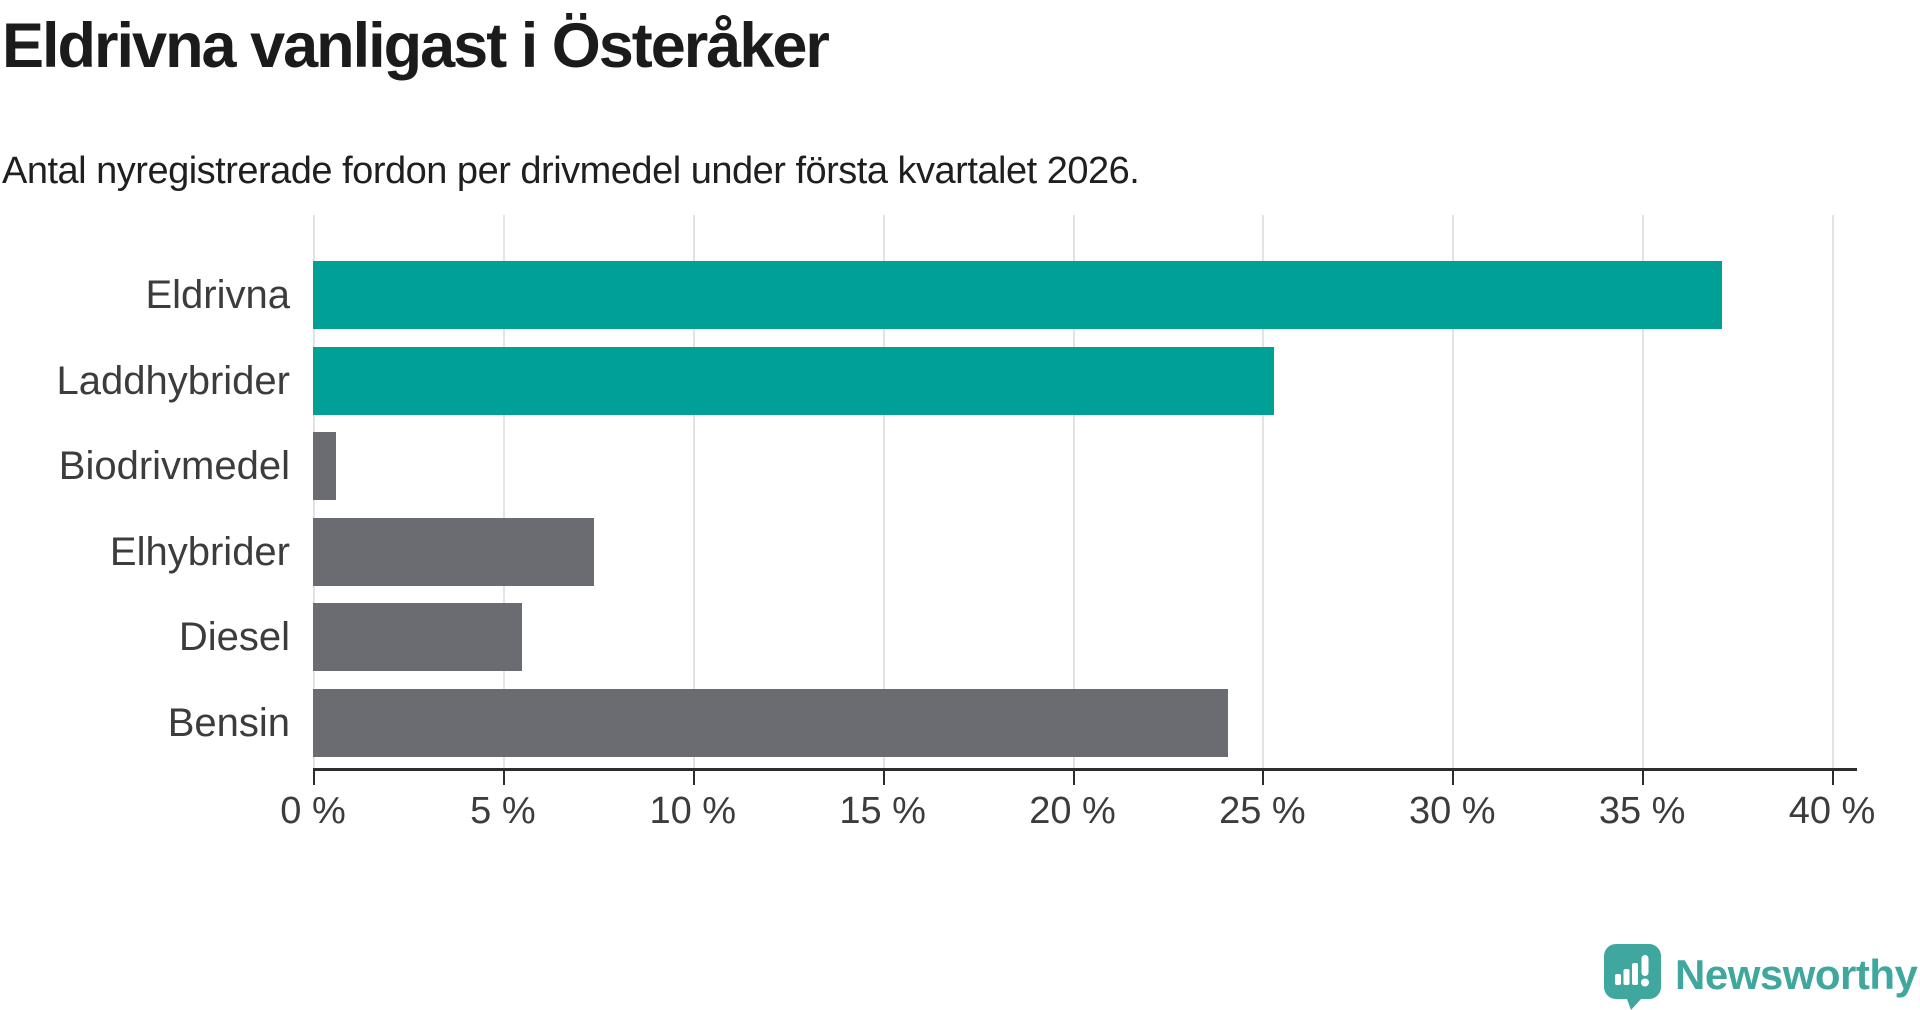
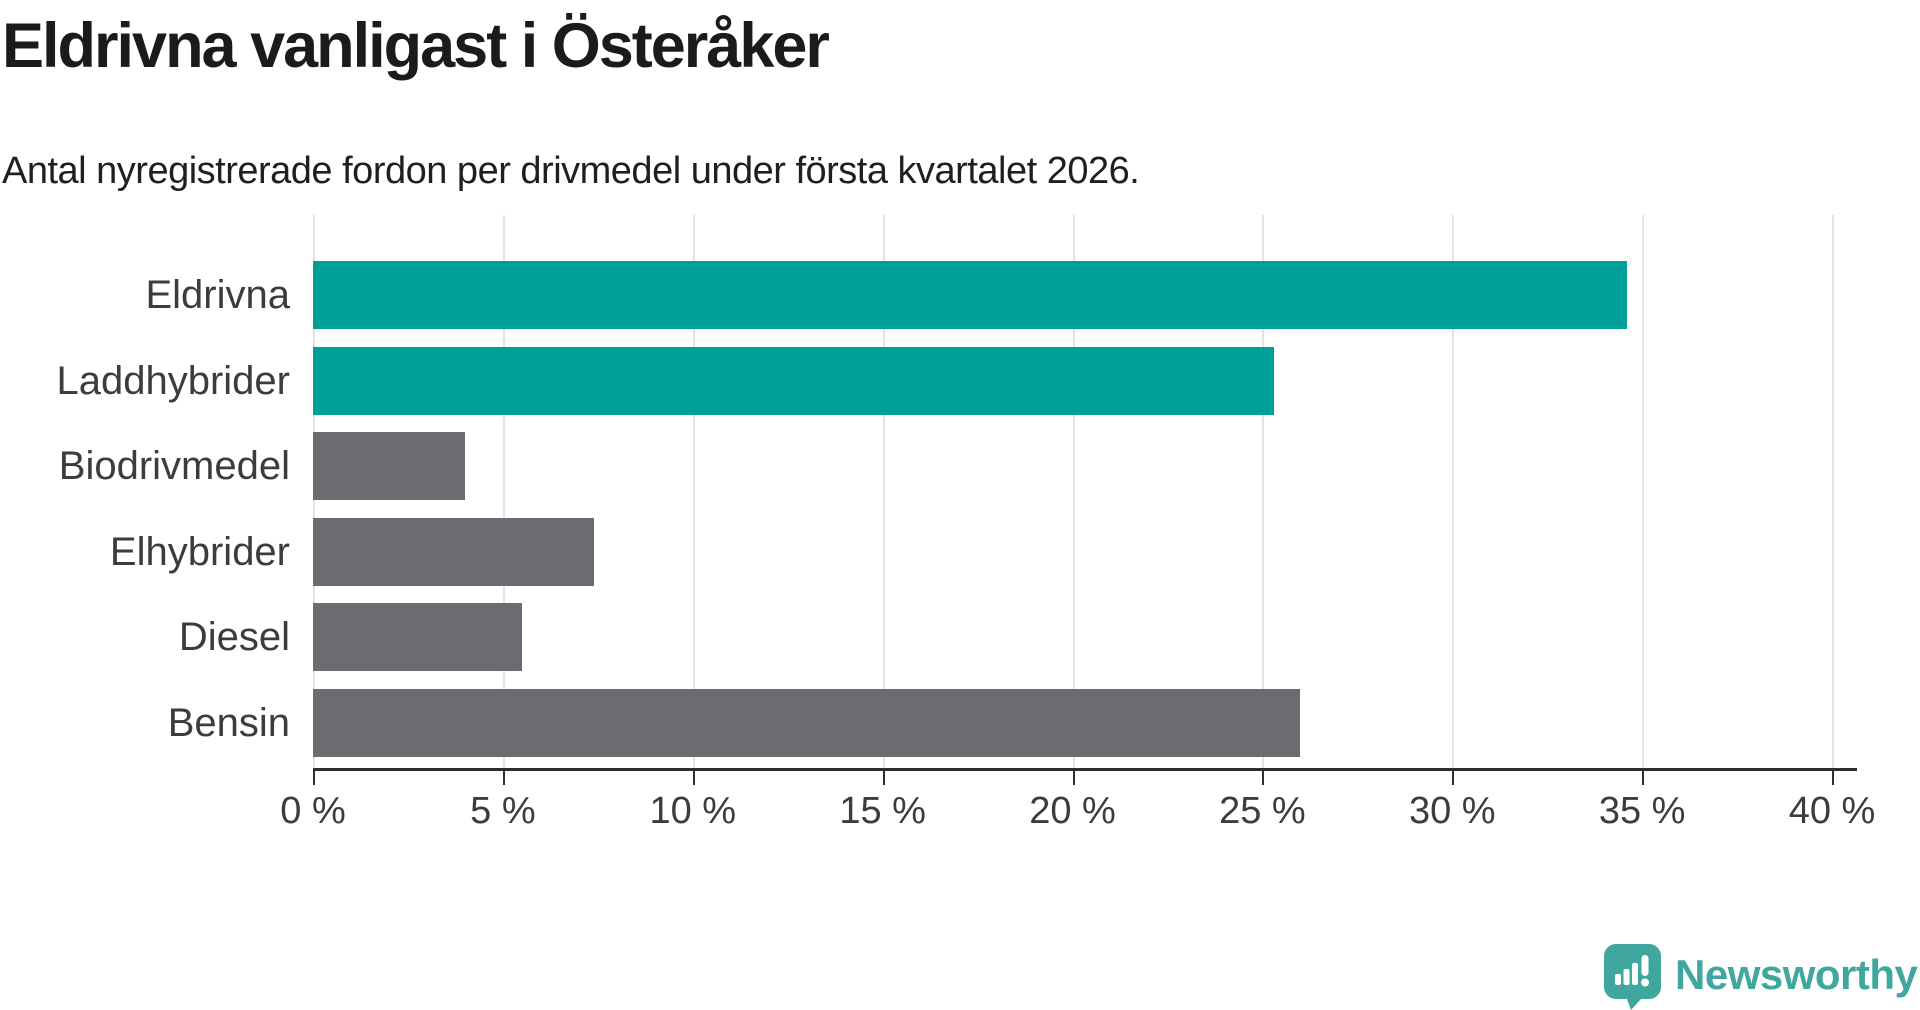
Eldrivna: 37.1% -> 34.6%
Biodrivmedel: 0.6% -> 4.0%
Bensin: 24.1% -> 26.0%
